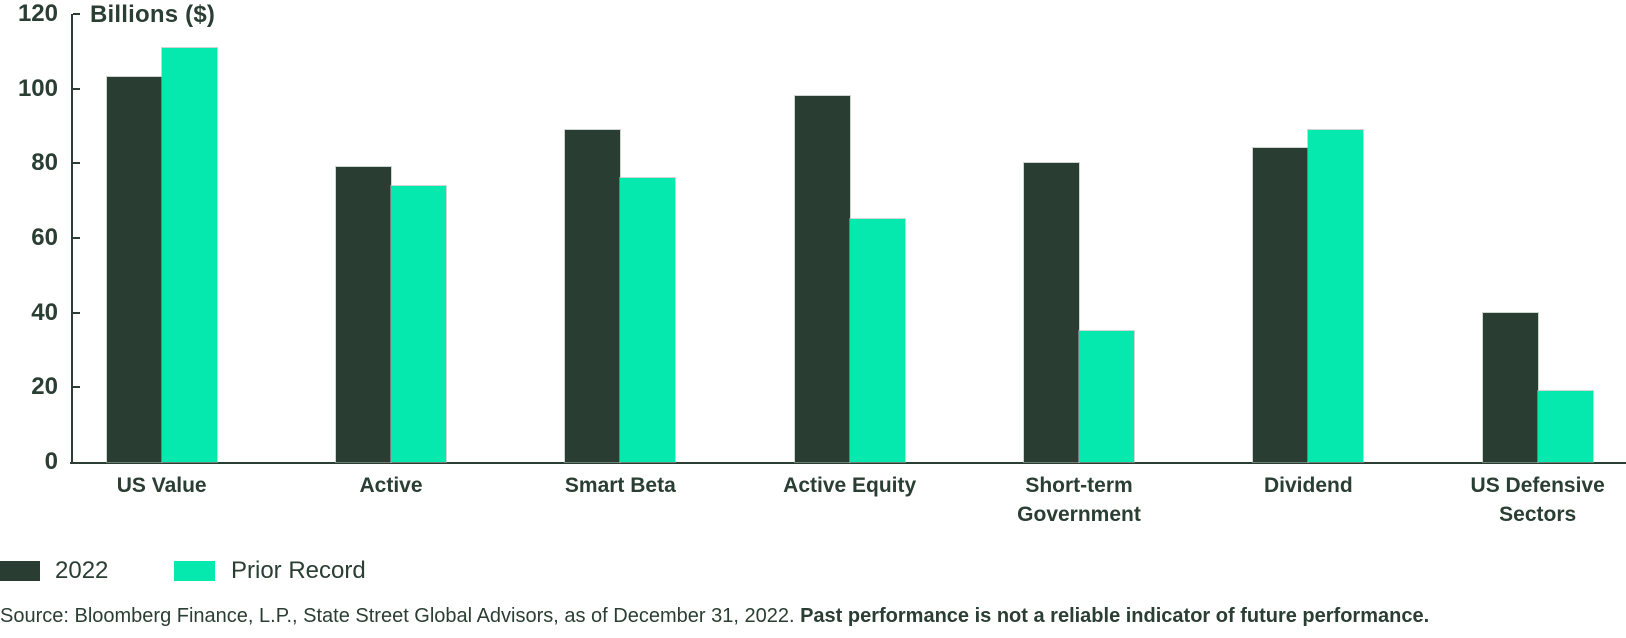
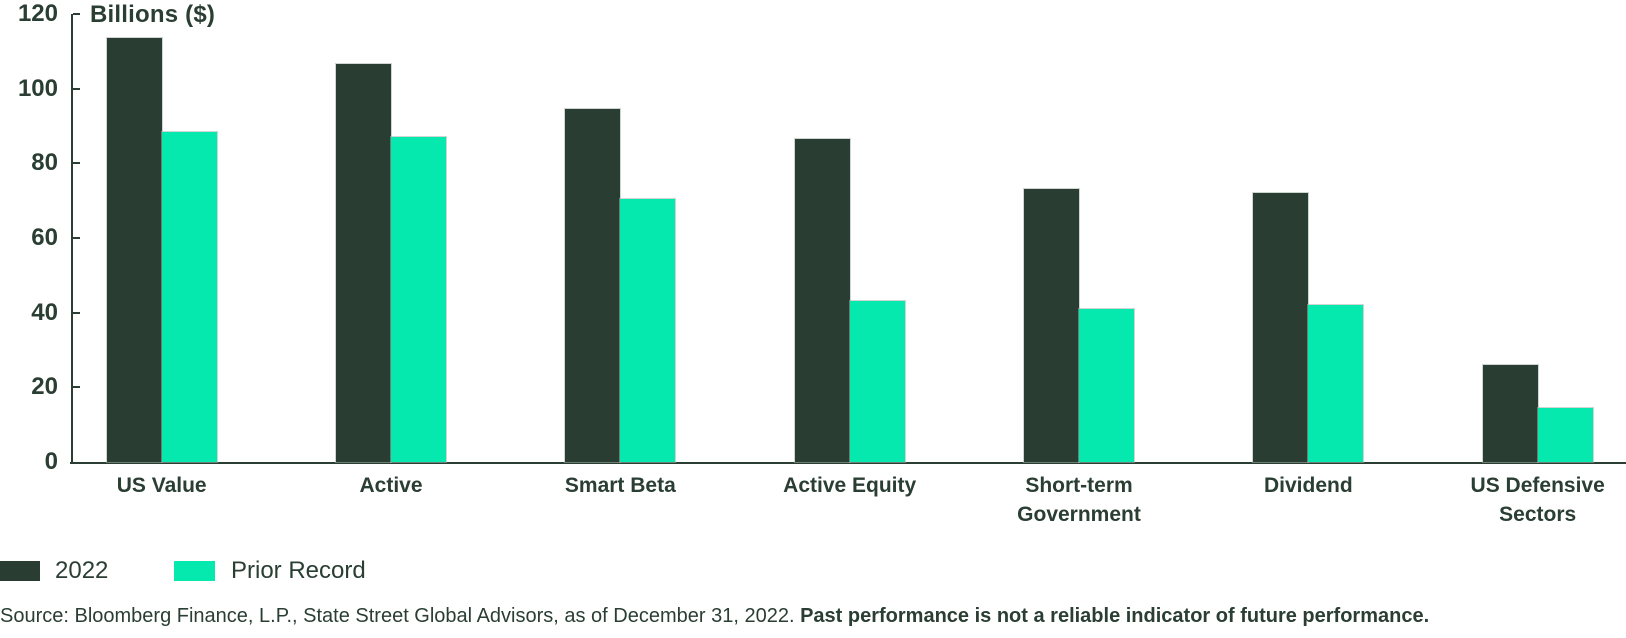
2022/US Value: 103 -> 114
Prior Record/US Value: 111 -> 88
2022/Active: 79 -> 106
Prior Record/Active: 74 -> 87
2022/Smart Beta: 89 -> 94
Prior Record/Smart Beta: 76 -> 70
2022/Active Equity: 98 -> 86
Prior Record/Active Equity: 65 -> 43
2022/Short-term Government: 80 -> 73
Prior Record/Short-term Government: 35 -> 41
2022/Dividend: 84 -> 72
Prior Record/Dividend: 89 -> 42
2022/US Defensive Sectors: 40 -> 26
Prior Record/US Defensive Sectors: 19 -> 14
